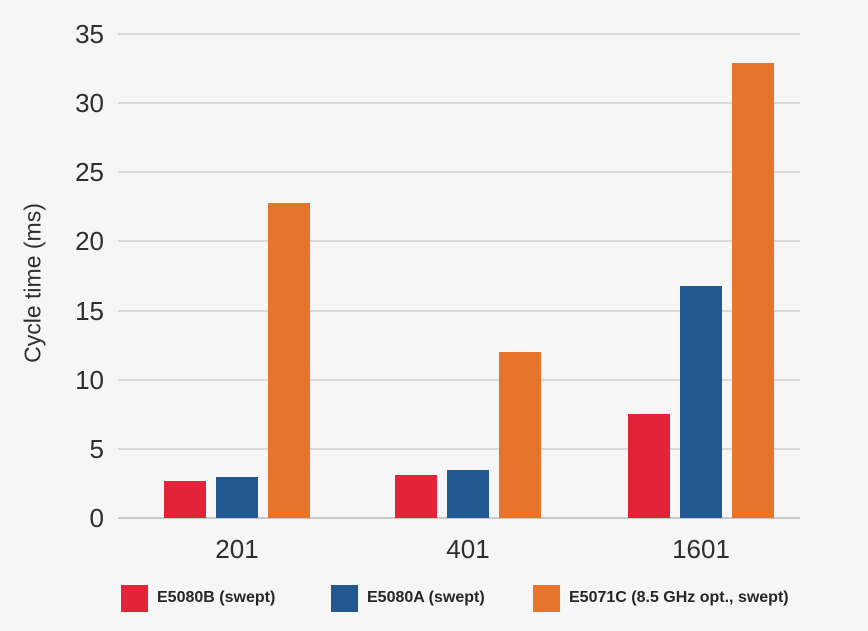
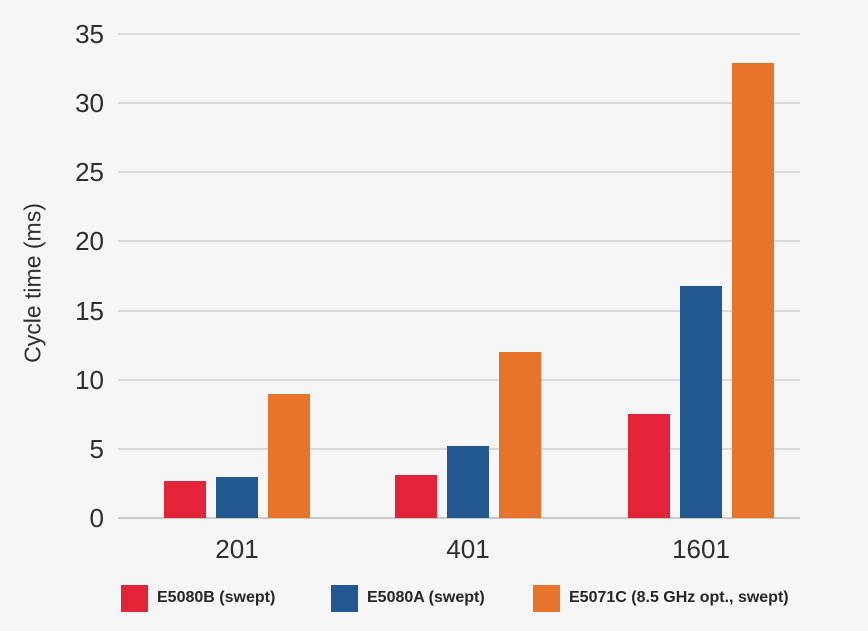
E5071C (8.5 GHz opt., swept)/201: 22.8 -> 9.0
E5080A (swept)/401: 3.5 -> 5.2
